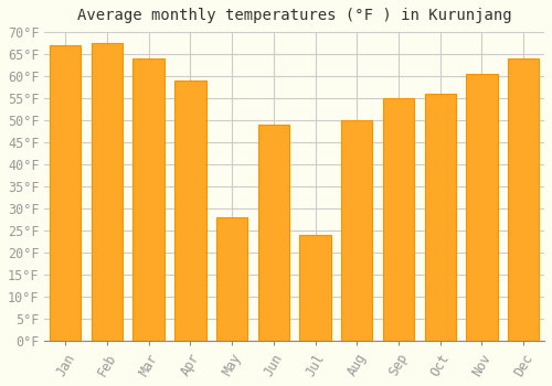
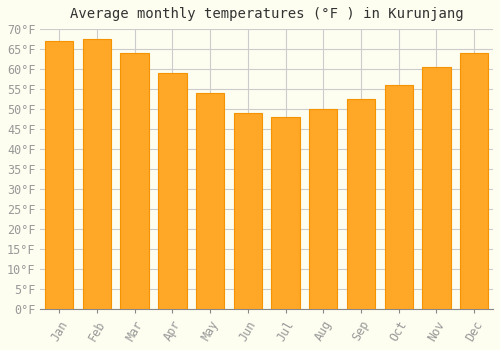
May: 28.0°F -> 54.0°F
Jul: 24.0°F -> 48.0°F
Sep: 55.0°F -> 52.5°F
